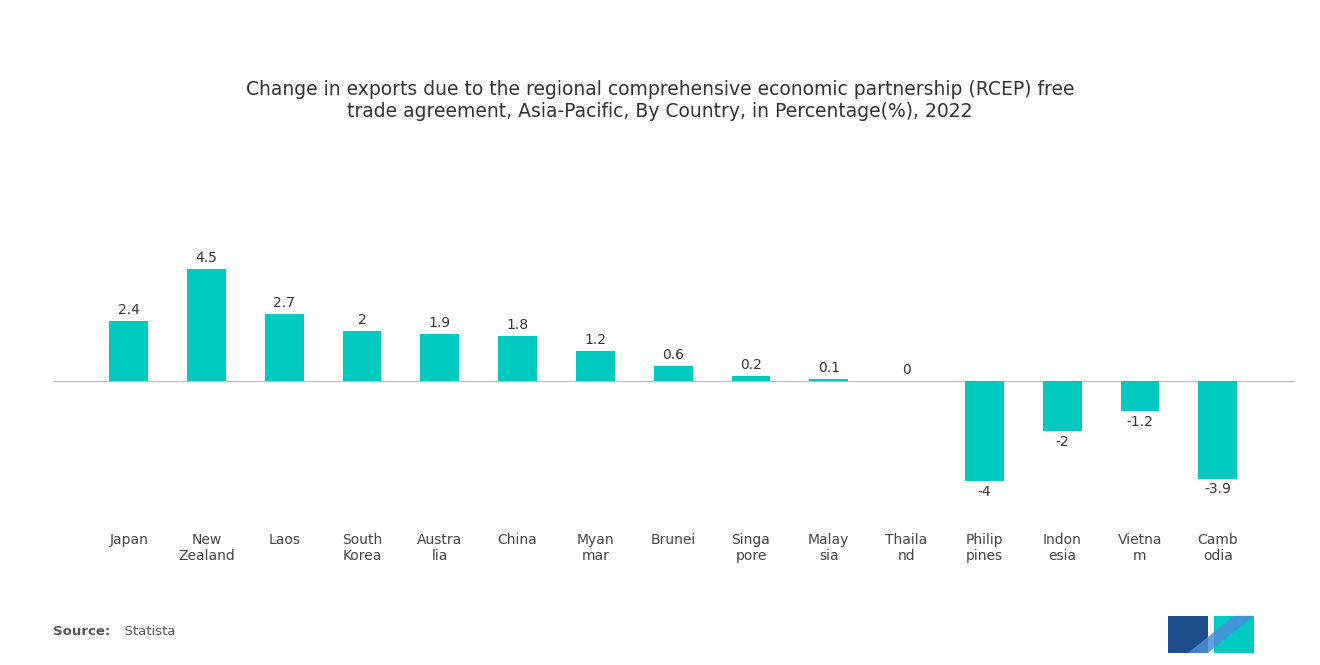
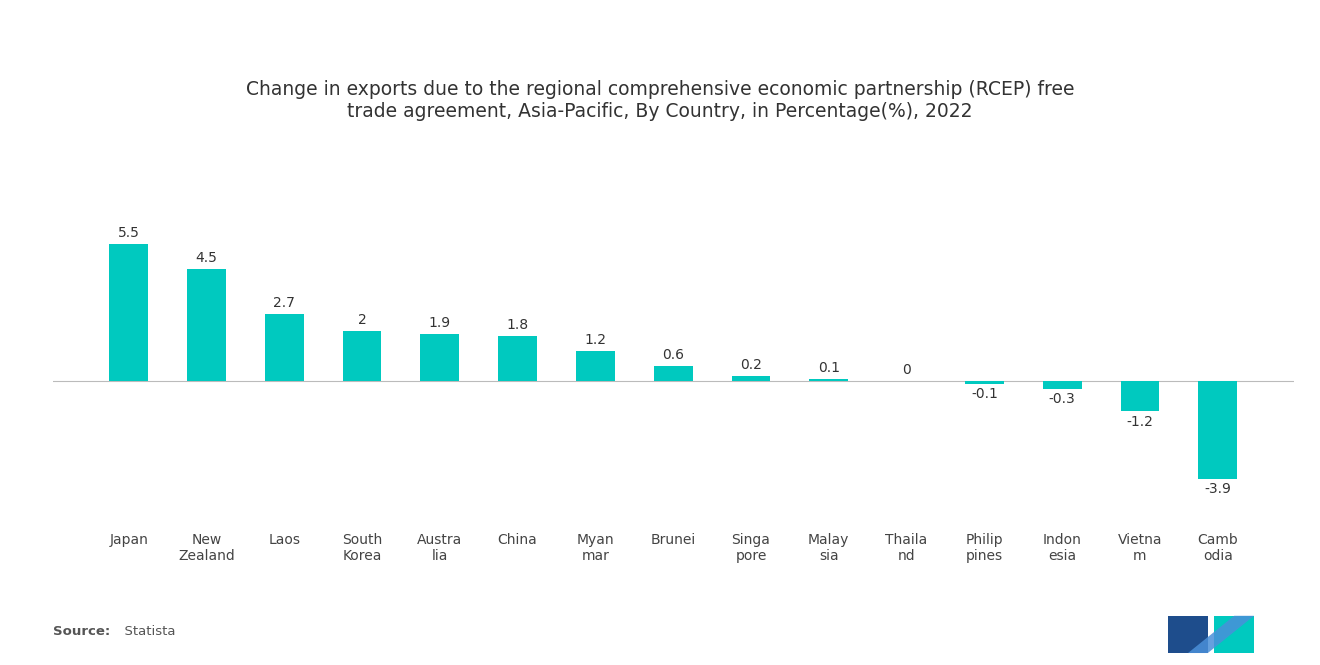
Japan: 2.4 -> 5.5
Philip pines: -4 -> -0.1
Indon esia: -2 -> -0.3
